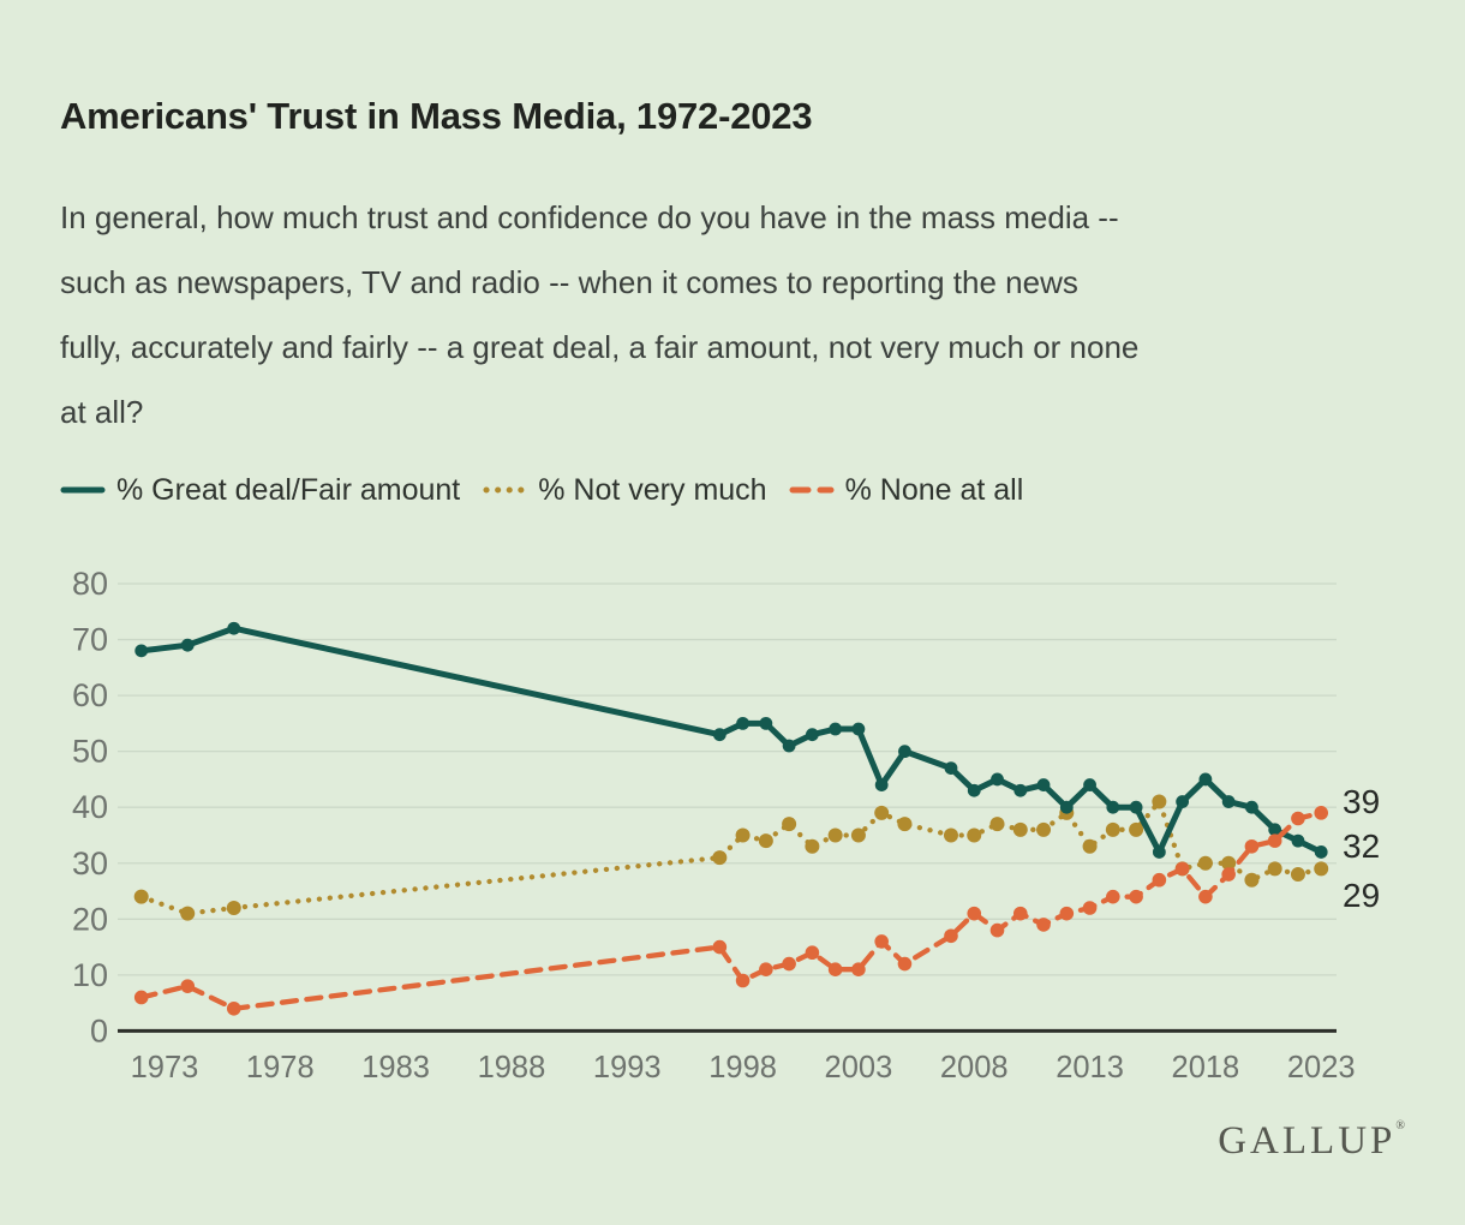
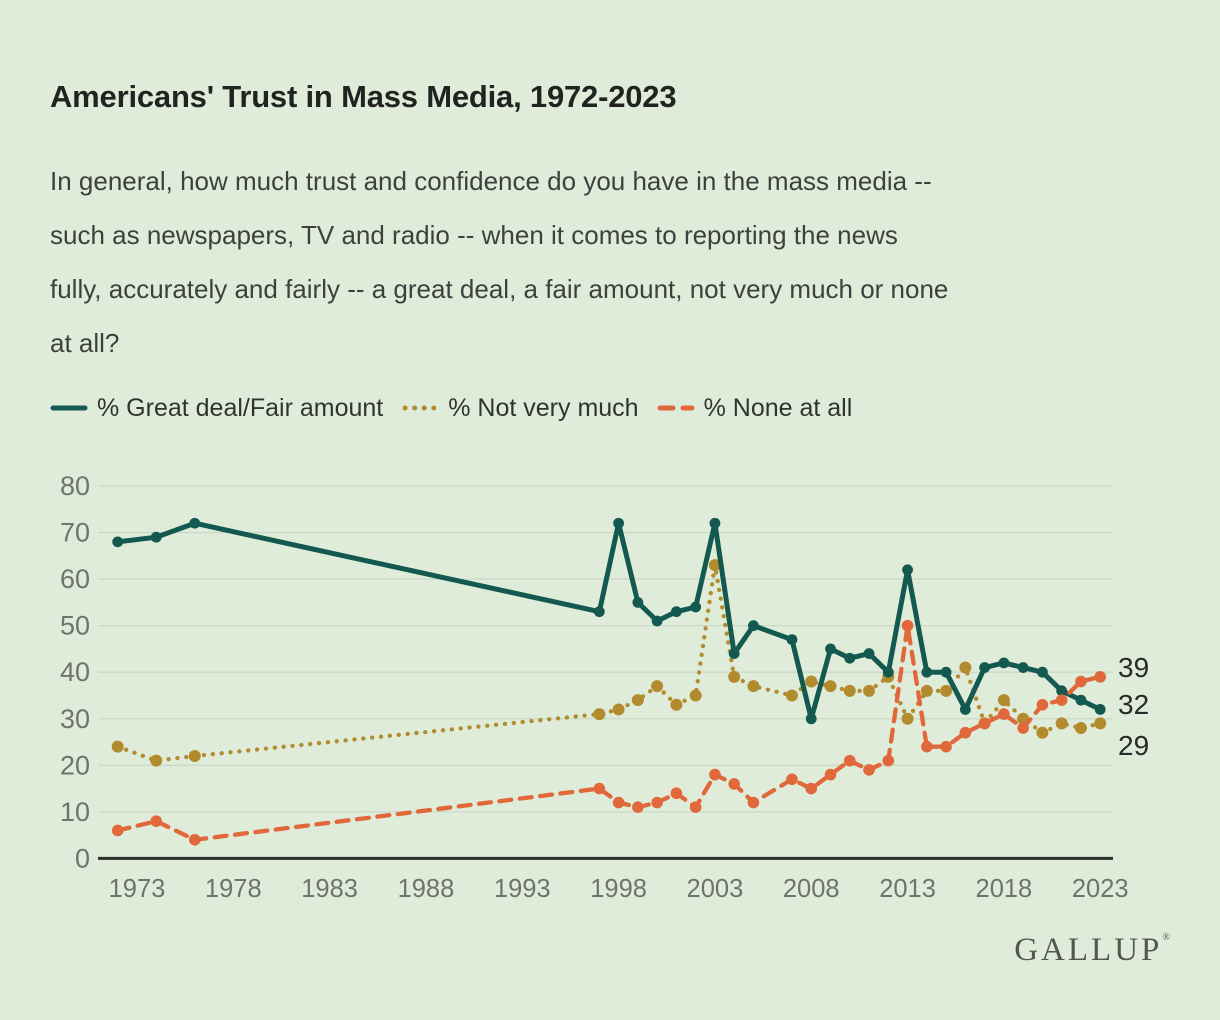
% Great deal/Fair amount/1998: 55 -> 72
% Not very much/1998: 35 -> 32
% None at all/1998: 9 -> 12
% Great deal/Fair amount/2003: 54 -> 72
% Not very much/2003: 35 -> 63
% None at all/2003: 11 -> 18
% Great deal/Fair amount/2008: 43 -> 30
% Not very much/2008: 35 -> 38
% None at all/2008: 21 -> 15
% Great deal/Fair amount/2013: 44 -> 62
% Not very much/2013: 33 -> 30
% None at all/2013: 22 -> 50
% Great deal/Fair amount/2018: 45 -> 42
% Not very much/2018: 30 -> 34
% None at all/2018: 24 -> 31
